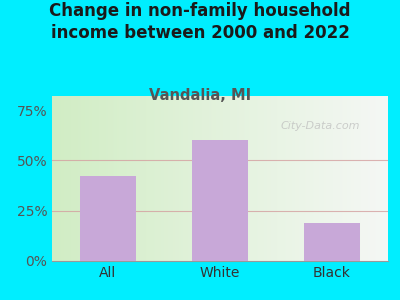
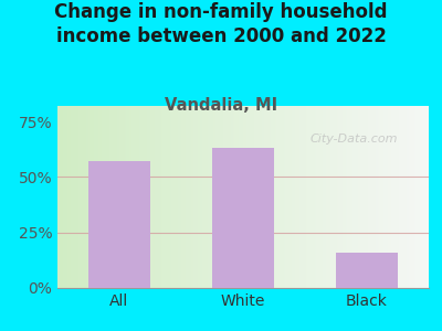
All: 42% -> 57%
White: 60% -> 63%
Black: 19% -> 16%
